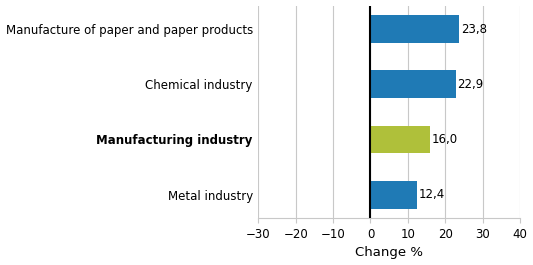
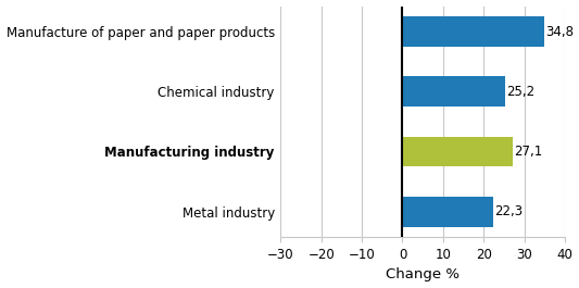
Manufacture of paper and paper products: 23,8 -> 34,8
Chemical industry: 22,9 -> 25,2
Manufacturing industry: 16,0 -> 27,1
Metal industry: 12,4 -> 22,3
